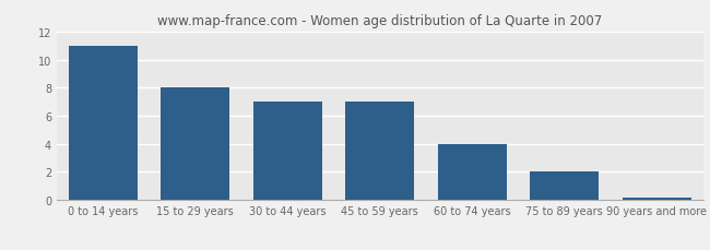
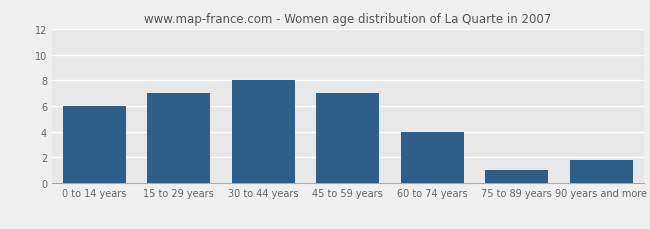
0 to 14 years: 11.0 -> 6.0
15 to 29 years: 8.0 -> 7.0
30 to 44 years: 7.0 -> 8.0
75 to 89 years: 2.0 -> 1.0
90 years and more: 0.1 -> 1.8
